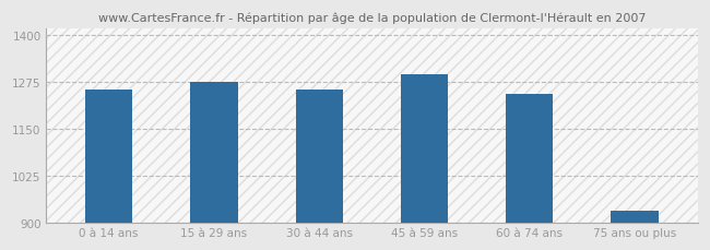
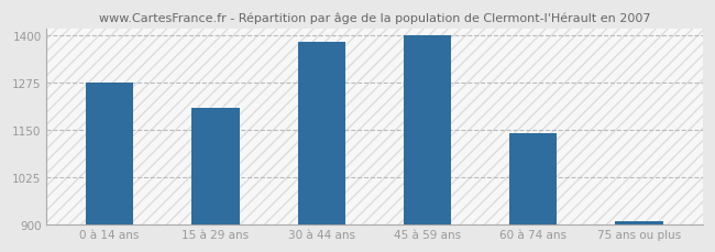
0 à 14 ans: 1255 -> 1275
15 à 29 ans: 1275 -> 1210
30 à 44 ans: 1255 -> 1385
45 à 59 ans: 1295 -> 1400
60 à 74 ans: 1245 -> 1140
75 ans ou plus: 930 -> 907
